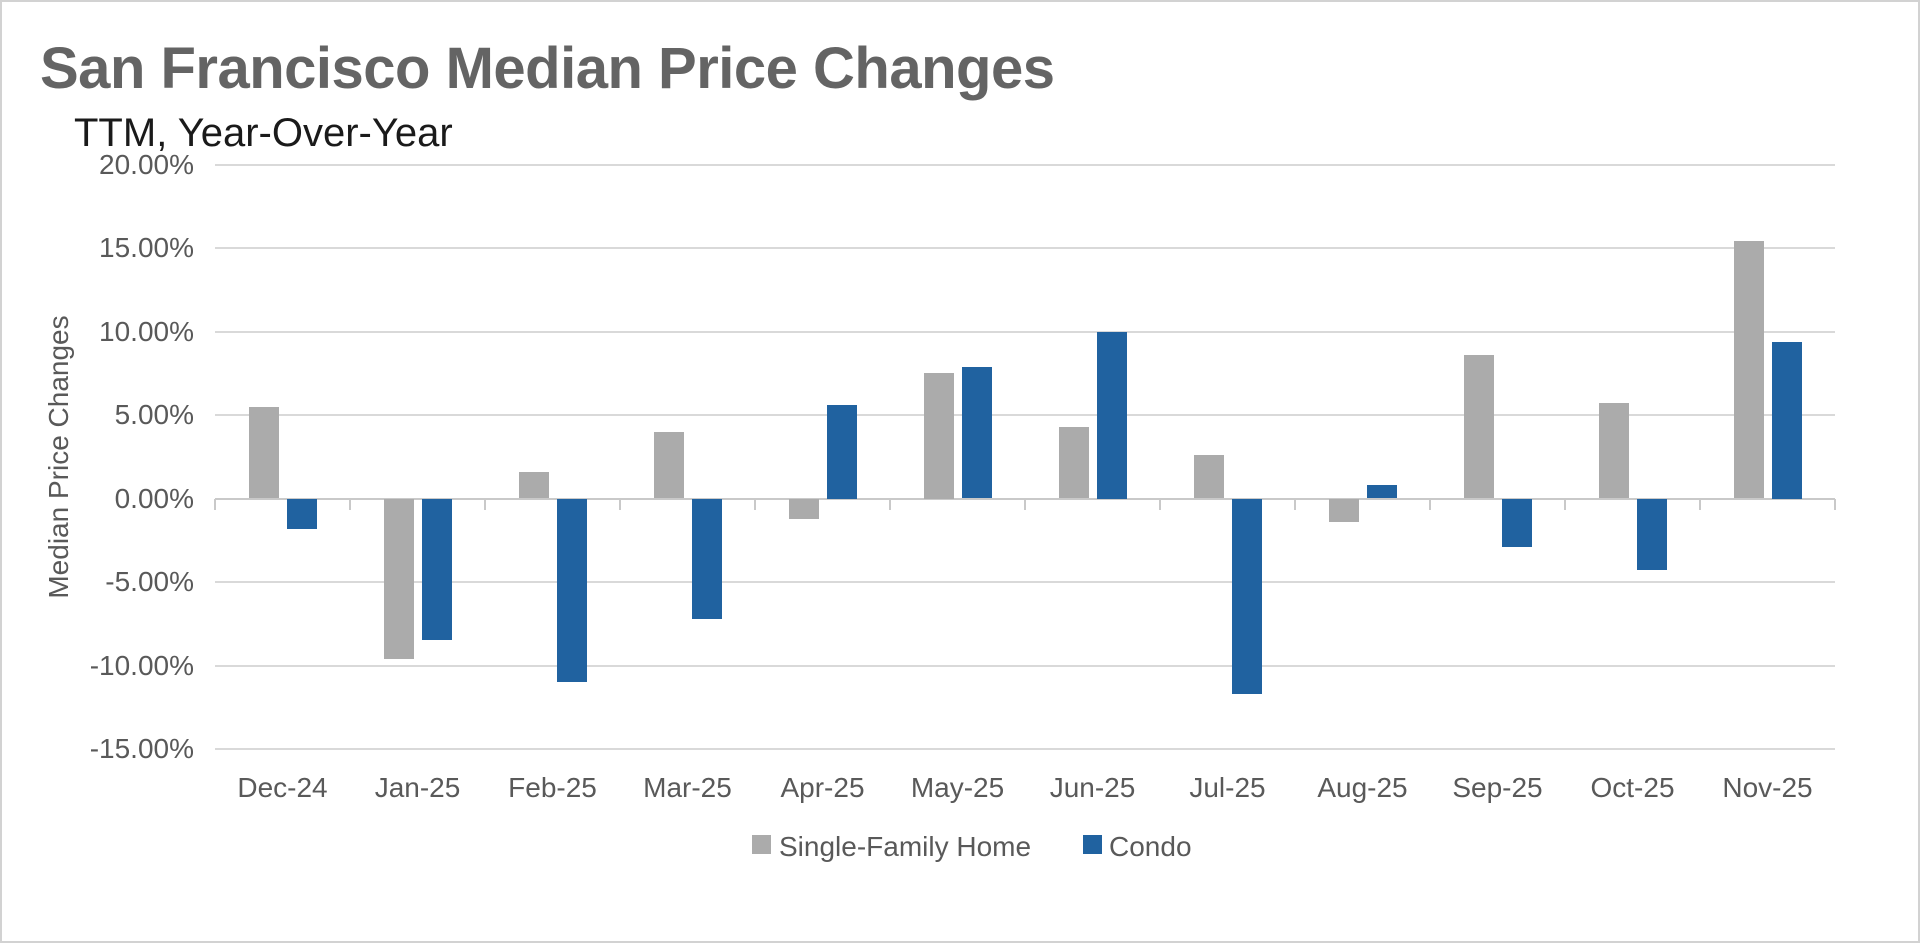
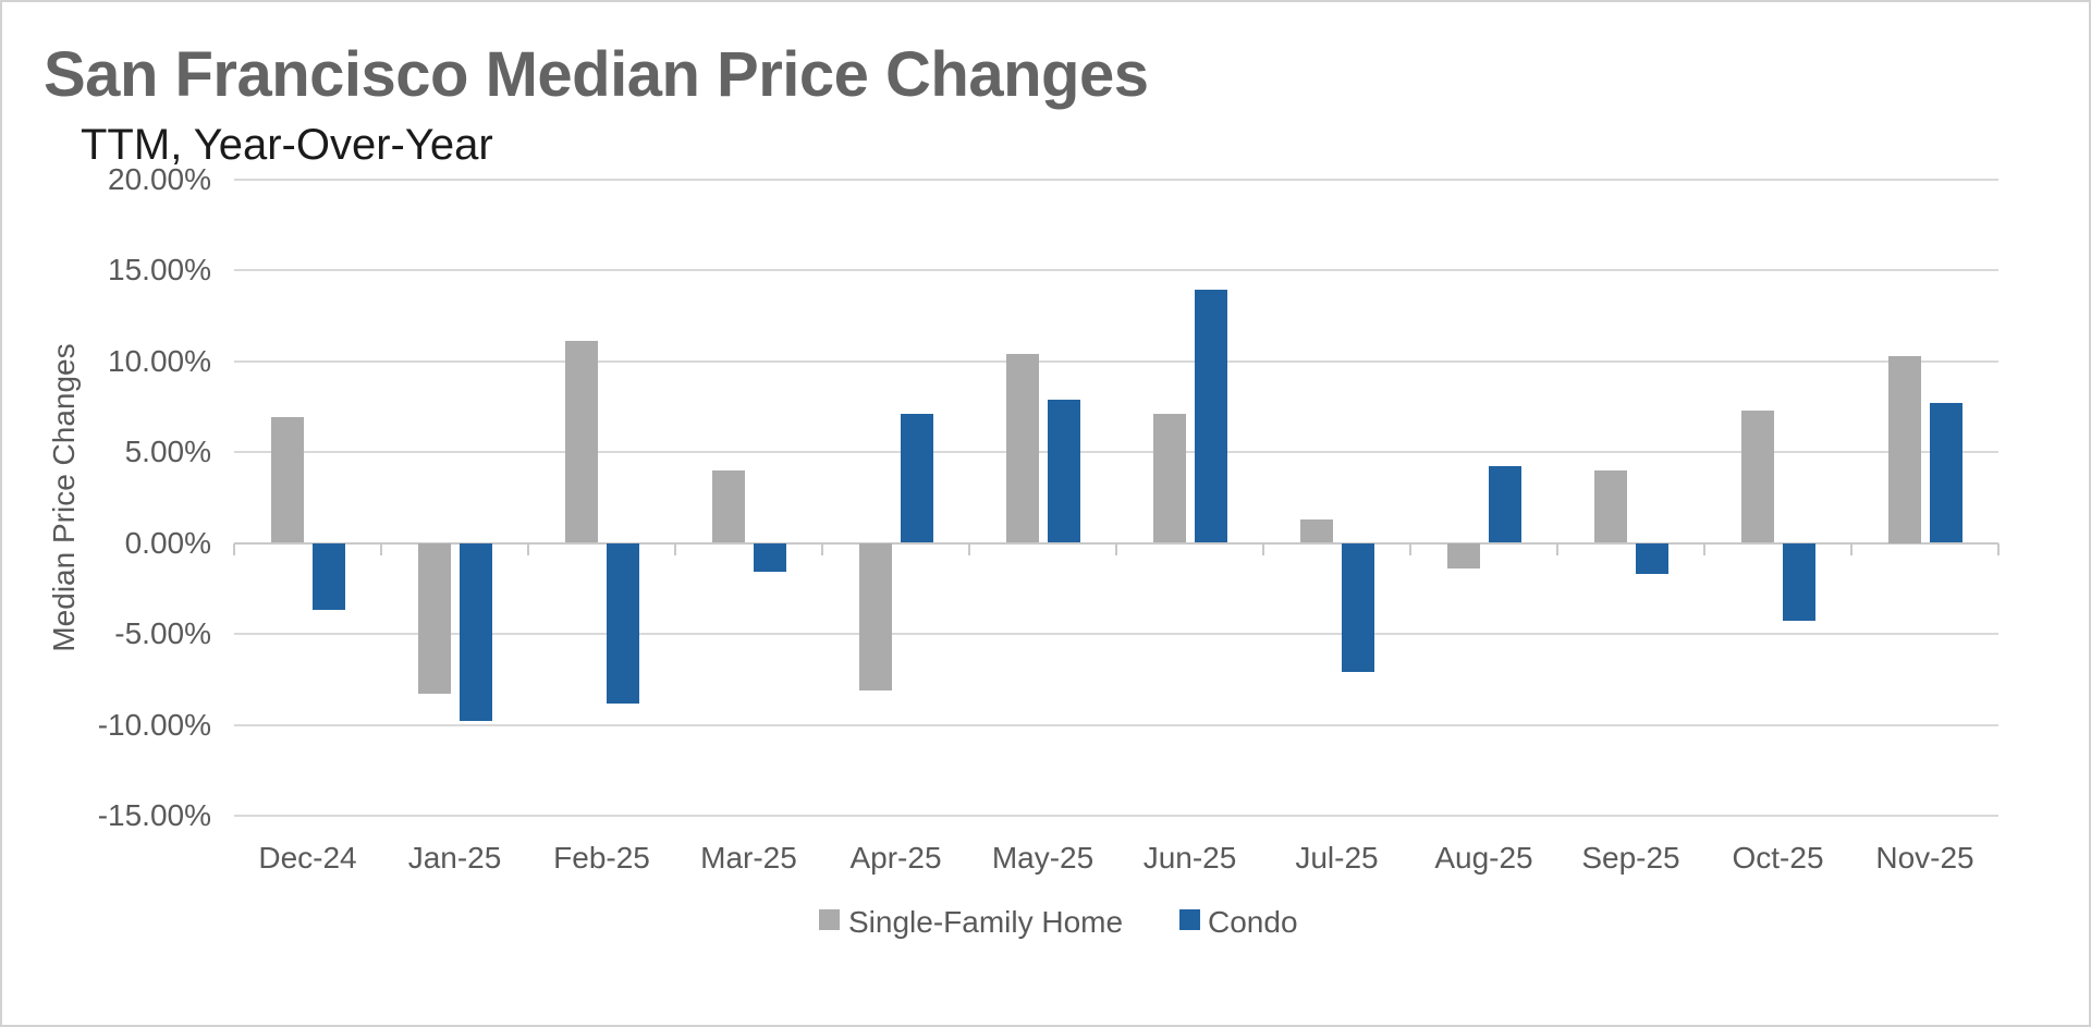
Single-Family Home/Dec-24: 5.5% -> 6.9%
Condo/Dec-24: -1.8% -> -3.7%
Single-Family Home/Jan-25: -9.6% -> -8.3%
Condo/Jan-25: -8.5% -> -9.8%
Single-Family Home/Feb-25: 1.6% -> 11.1%
Condo/Feb-25: -11.0% -> -8.8%
Condo/Mar-25: -7.2% -> -1.6%
Single-Family Home/Apr-25: -1.2% -> -8.1%
Condo/Apr-25: 5.6% -> 7.1%
Single-Family Home/May-25: 7.5% -> 10.4%
Single-Family Home/Jun-25: 4.3% -> 7.1%
Condo/Jun-25: 10.0% -> 13.9%
Single-Family Home/Jul-25: 2.6% -> 1.3%
Condo/Jul-25: -11.7% -> -7.1%
Condo/Aug-25: 0.8% -> 4.2%
Single-Family Home/Sep-25: 8.6% -> 4.0%
Condo/Sep-25: -2.9% -> -1.7%
Single-Family Home/Oct-25: 5.7% -> 7.3%
Single-Family Home/Nov-25: 15.4% -> 10.3%
Condo/Nov-25: 9.4% -> 7.7%
